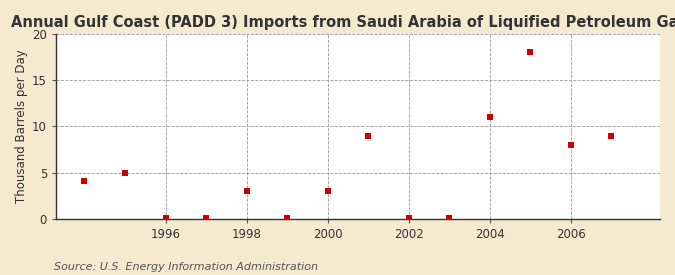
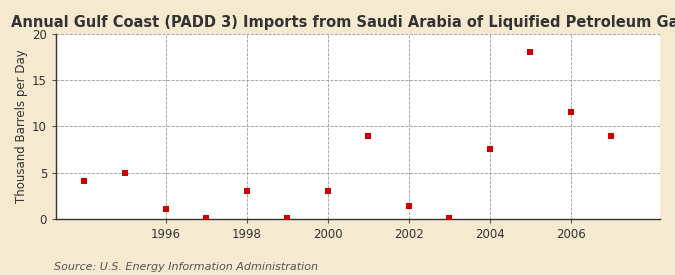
1996: 0.1 -> 1.0
2002: 0.1 -> 1.4
2004: 11.0 -> 7.6
2006: 8.0 -> 11.6
